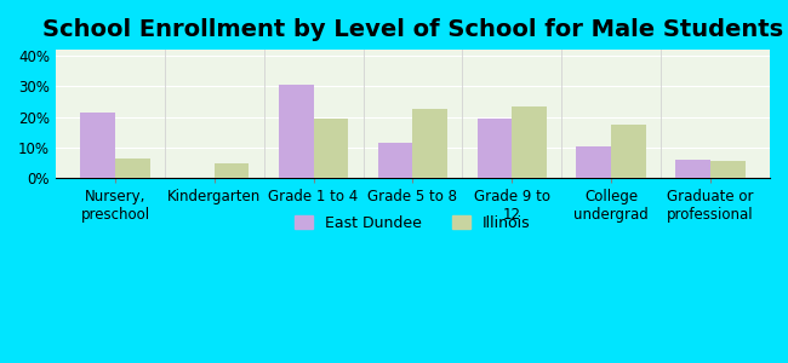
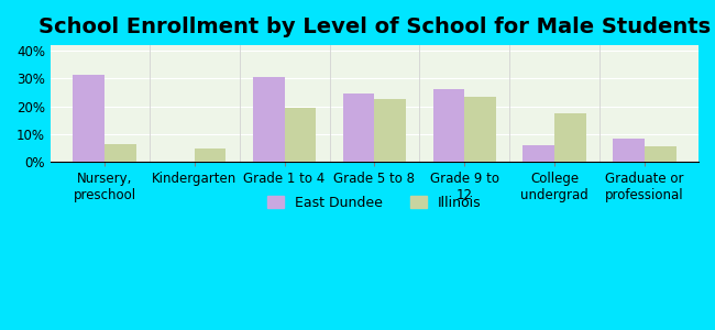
East Dundee/Nursery, preschool: 21.5% -> 31.5%
East Dundee/Grade 5 to 8: 11.5% -> 24.5%
East Dundee/Grade 9 to 12: 19.5% -> 26.0%
East Dundee/College undergrad: 10.5% -> 6.0%
East Dundee/Graduate or professional: 6.0% -> 8.5%
